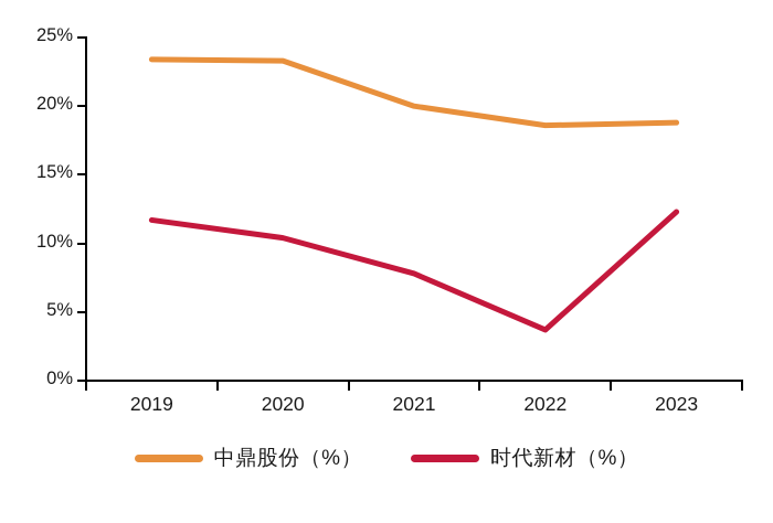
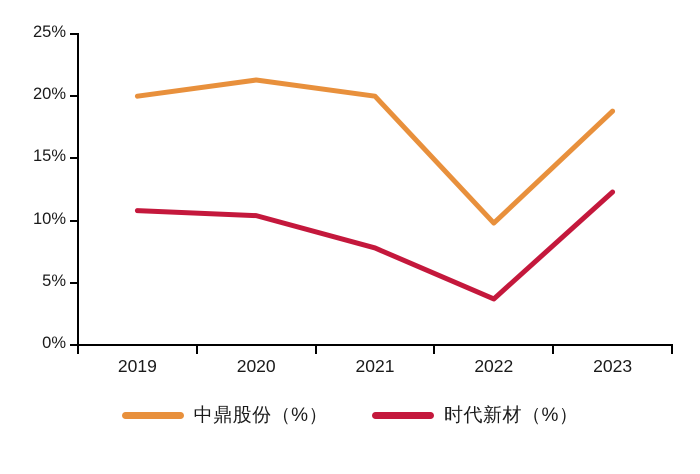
中鼎股份（%）/2019: 23.4% -> 20.0%
时代新材（%）/2019: 11.7% -> 10.8%
中鼎股份（%）/2020: 23.3% -> 21.3%
中鼎股份（%）/2022: 18.6% -> 9.8%
